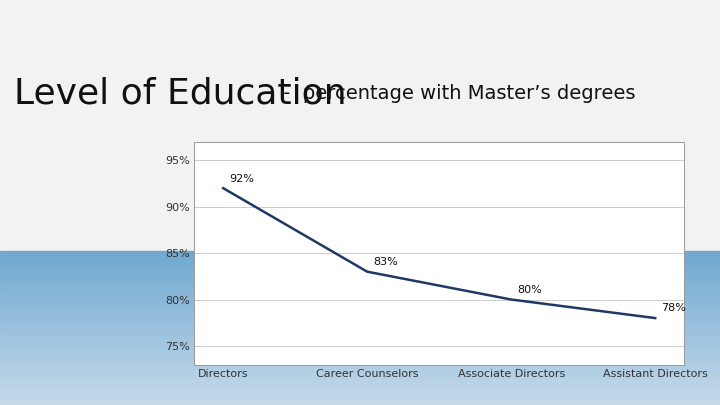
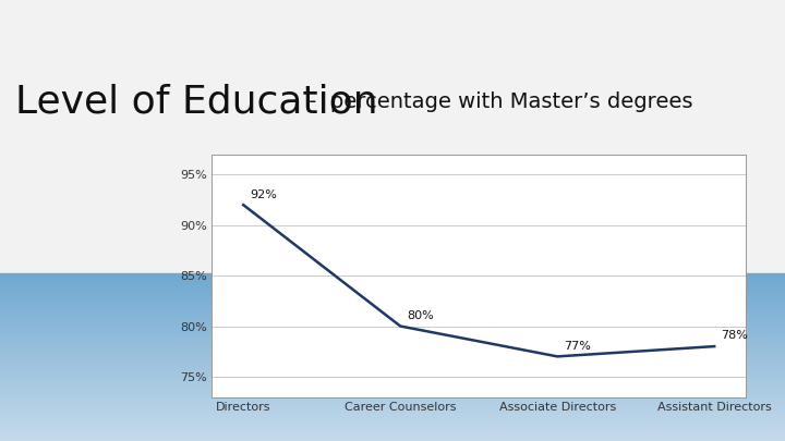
Career Counselors: 83% -> 80%
Associate Directors: 80% -> 77%
